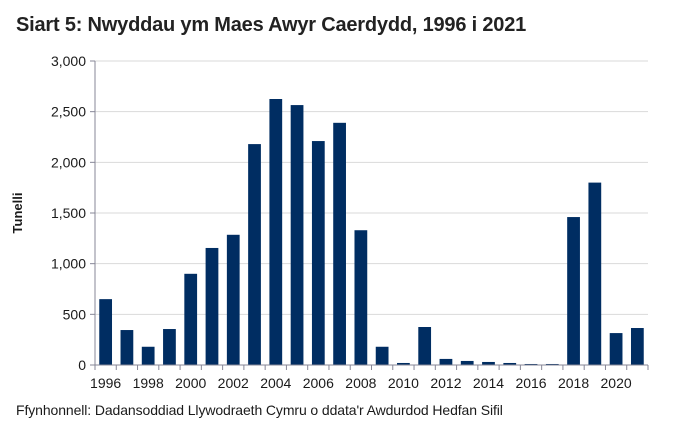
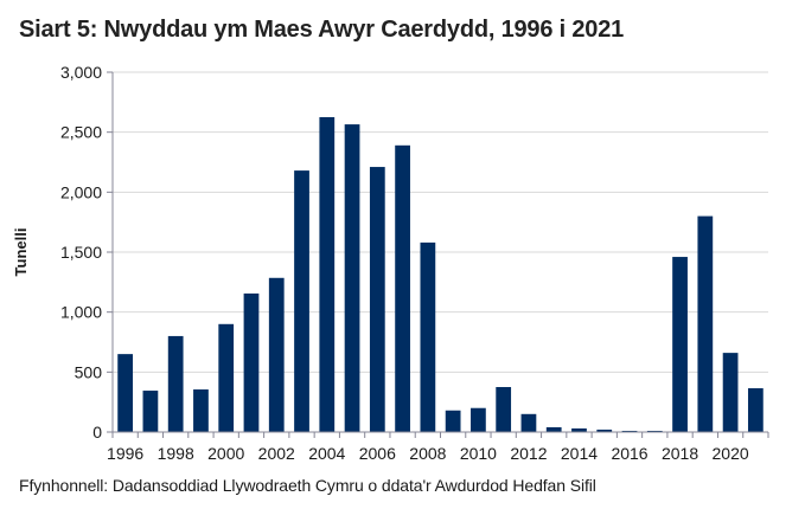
1998: 180 -> 800
2008: 1330 -> 1580
2010: 20 -> 200
2012: 60 -> 150
2020: 320 -> 660
